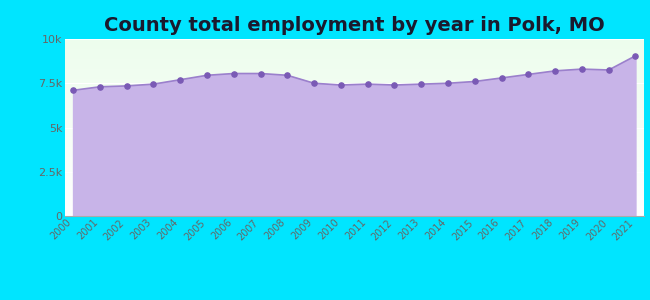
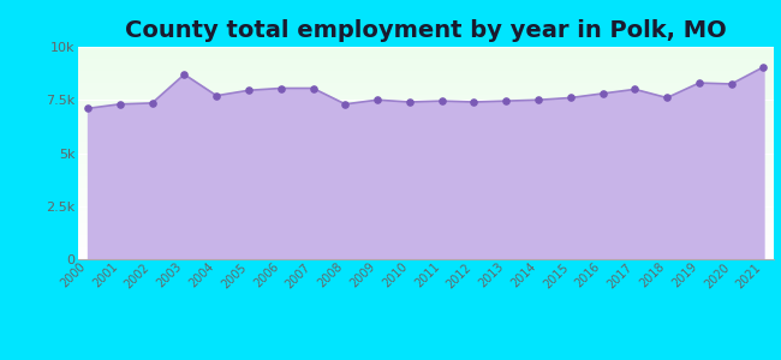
2003: 7.4k -> 8.7k
2008: 8.0k -> 7.3k
2018: 8.2k -> 7.6k
